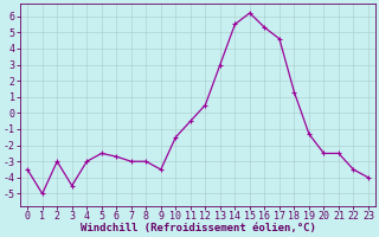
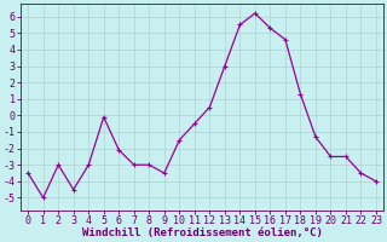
5: -2.5 -> -0.1
6: -2.7 -> -2.1
